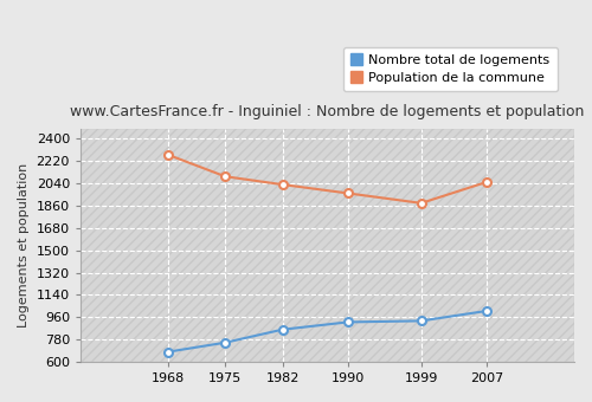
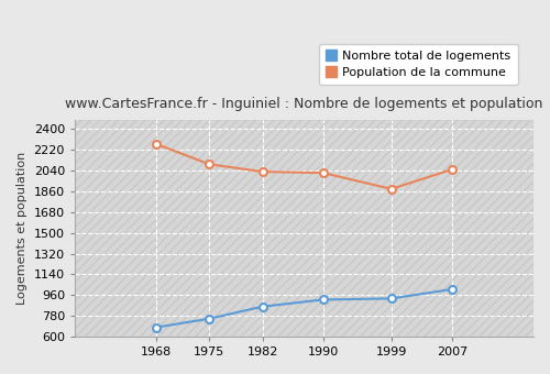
Population de la commune/1990: 1960 -> 2020
